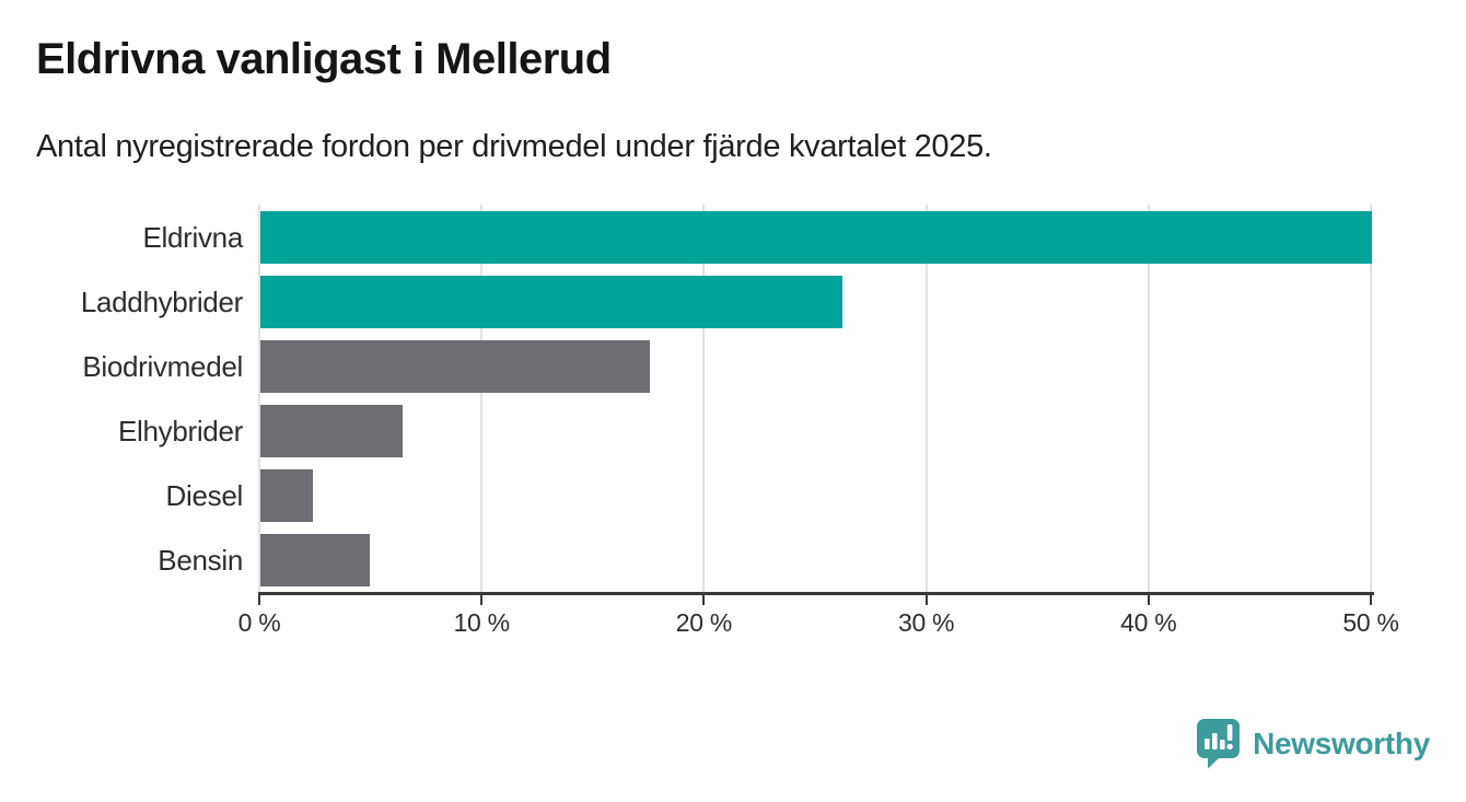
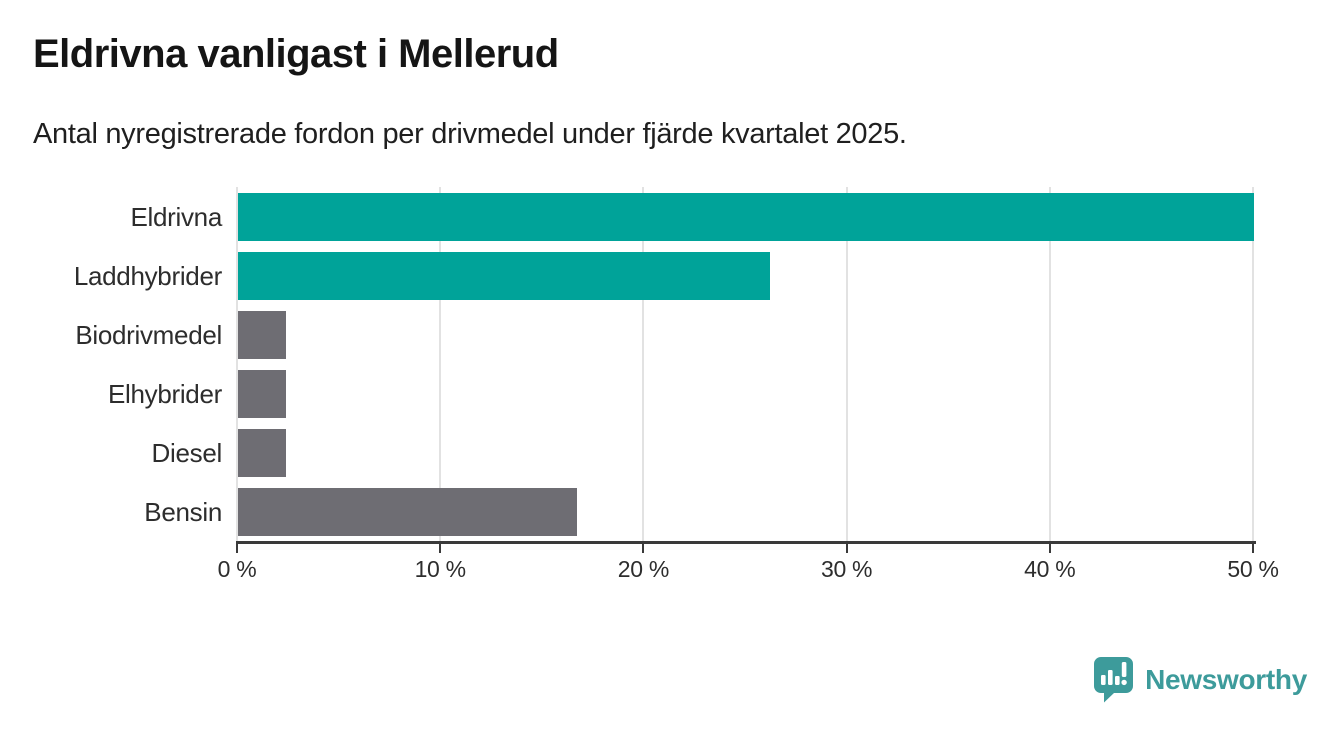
Biodrivmedel: 17.5% -> 2.4%
Elhybrider: 6.4% -> 2.4%
Bensin: 4.9% -> 16.7%
